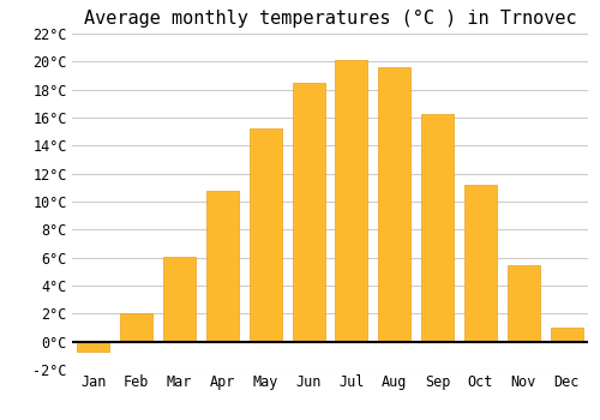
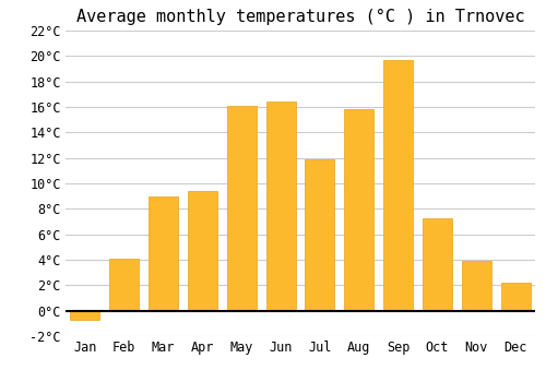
Feb: 2.0°C -> 4.1°C
Mar: 6.1°C -> 9.0°C
Apr: 10.8°C -> 9.4°C
May: 15.2°C -> 16.1°C
Jun: 18.5°C -> 16.4°C
Jul: 20.1°C -> 11.9°C
Aug: 19.6°C -> 15.8°C
Sep: 16.3°C -> 19.7°C
Oct: 11.2°C -> 7.3°C
Nov: 5.5°C -> 3.9°C
Dec: 1.0°C -> 2.2°C
